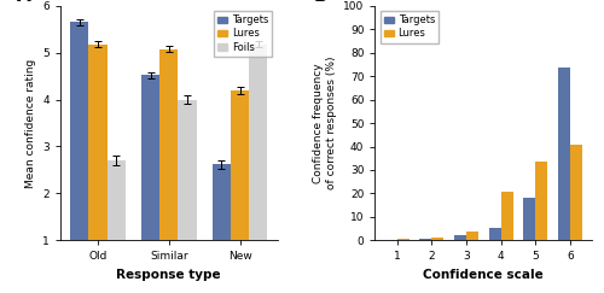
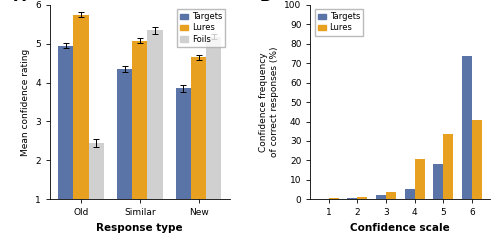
Targets/Old: 5.65 -> 4.95
Lures/Old: 5.18 -> 5.75
Foils/Old: 2.70 -> 2.45
Targets/Similar: 4.52 -> 4.35
Foils/Similar: 4.00 -> 5.35
Targets/New: 2.62 -> 3.85
Lures/New: 4.20 -> 4.65
